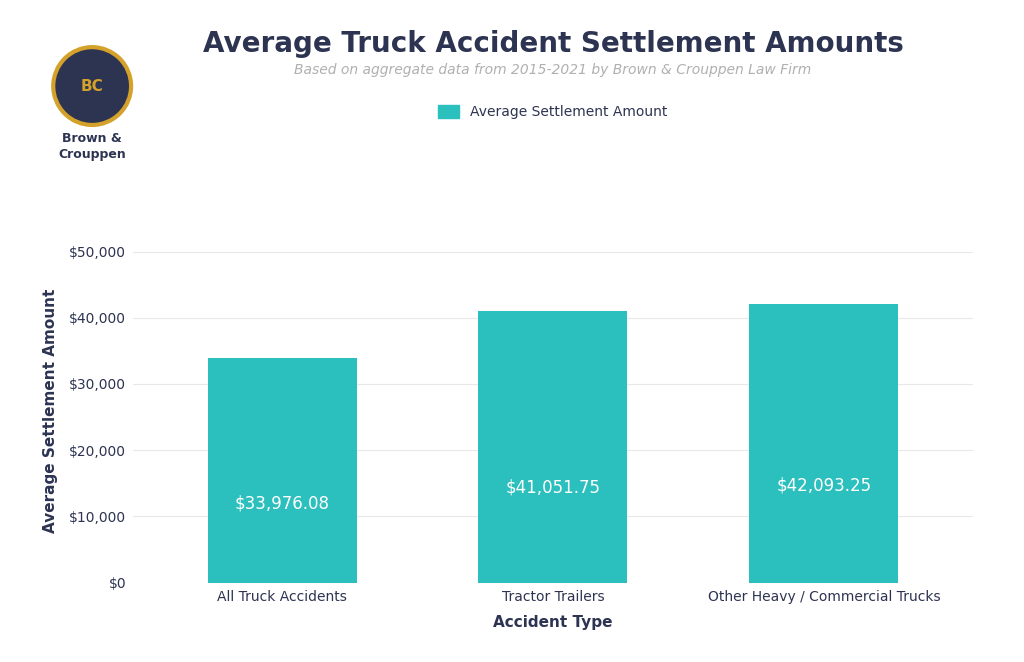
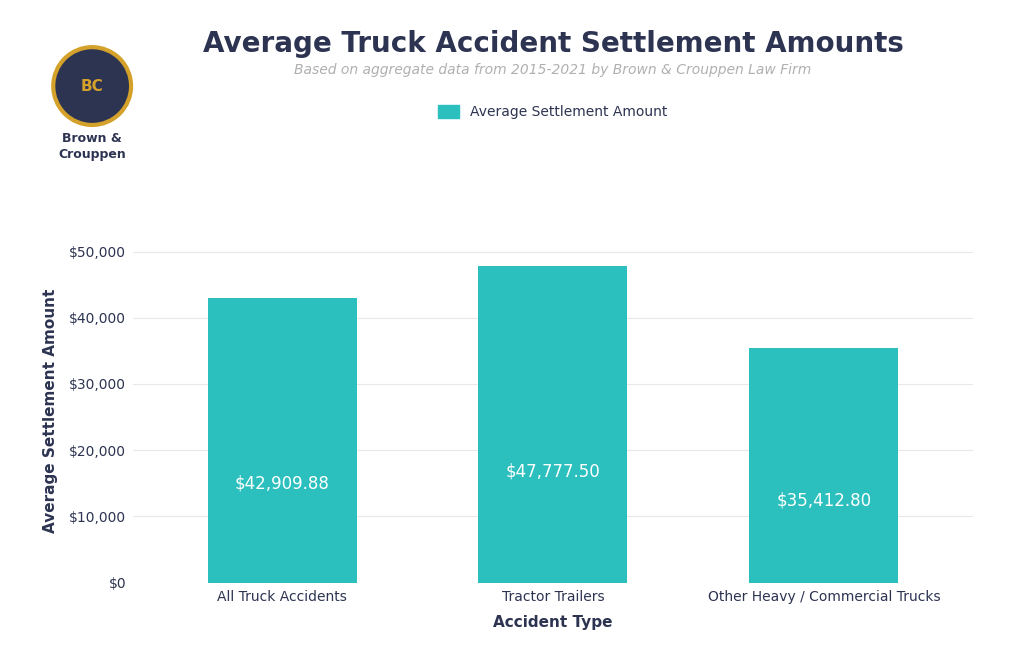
All Truck Accidents: $33,976.08 -> $42,909.88
Tractor Trailers: $41,051.75 -> $47,777.50
Other Heavy / Commercial Trucks: $42,093.25 -> $35,412.80
